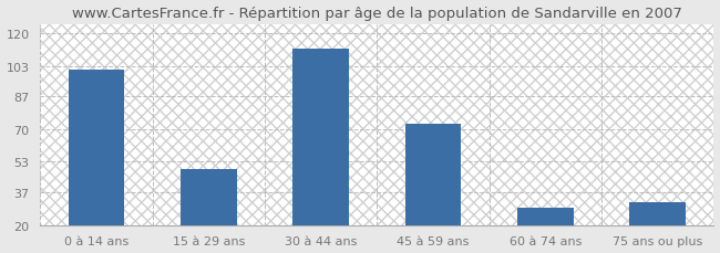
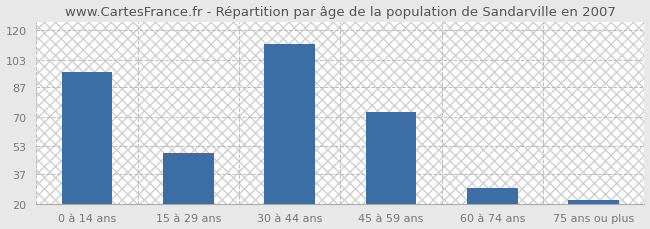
0 à 14 ans: 101 -> 96
75 ans ou plus: 32 -> 22
